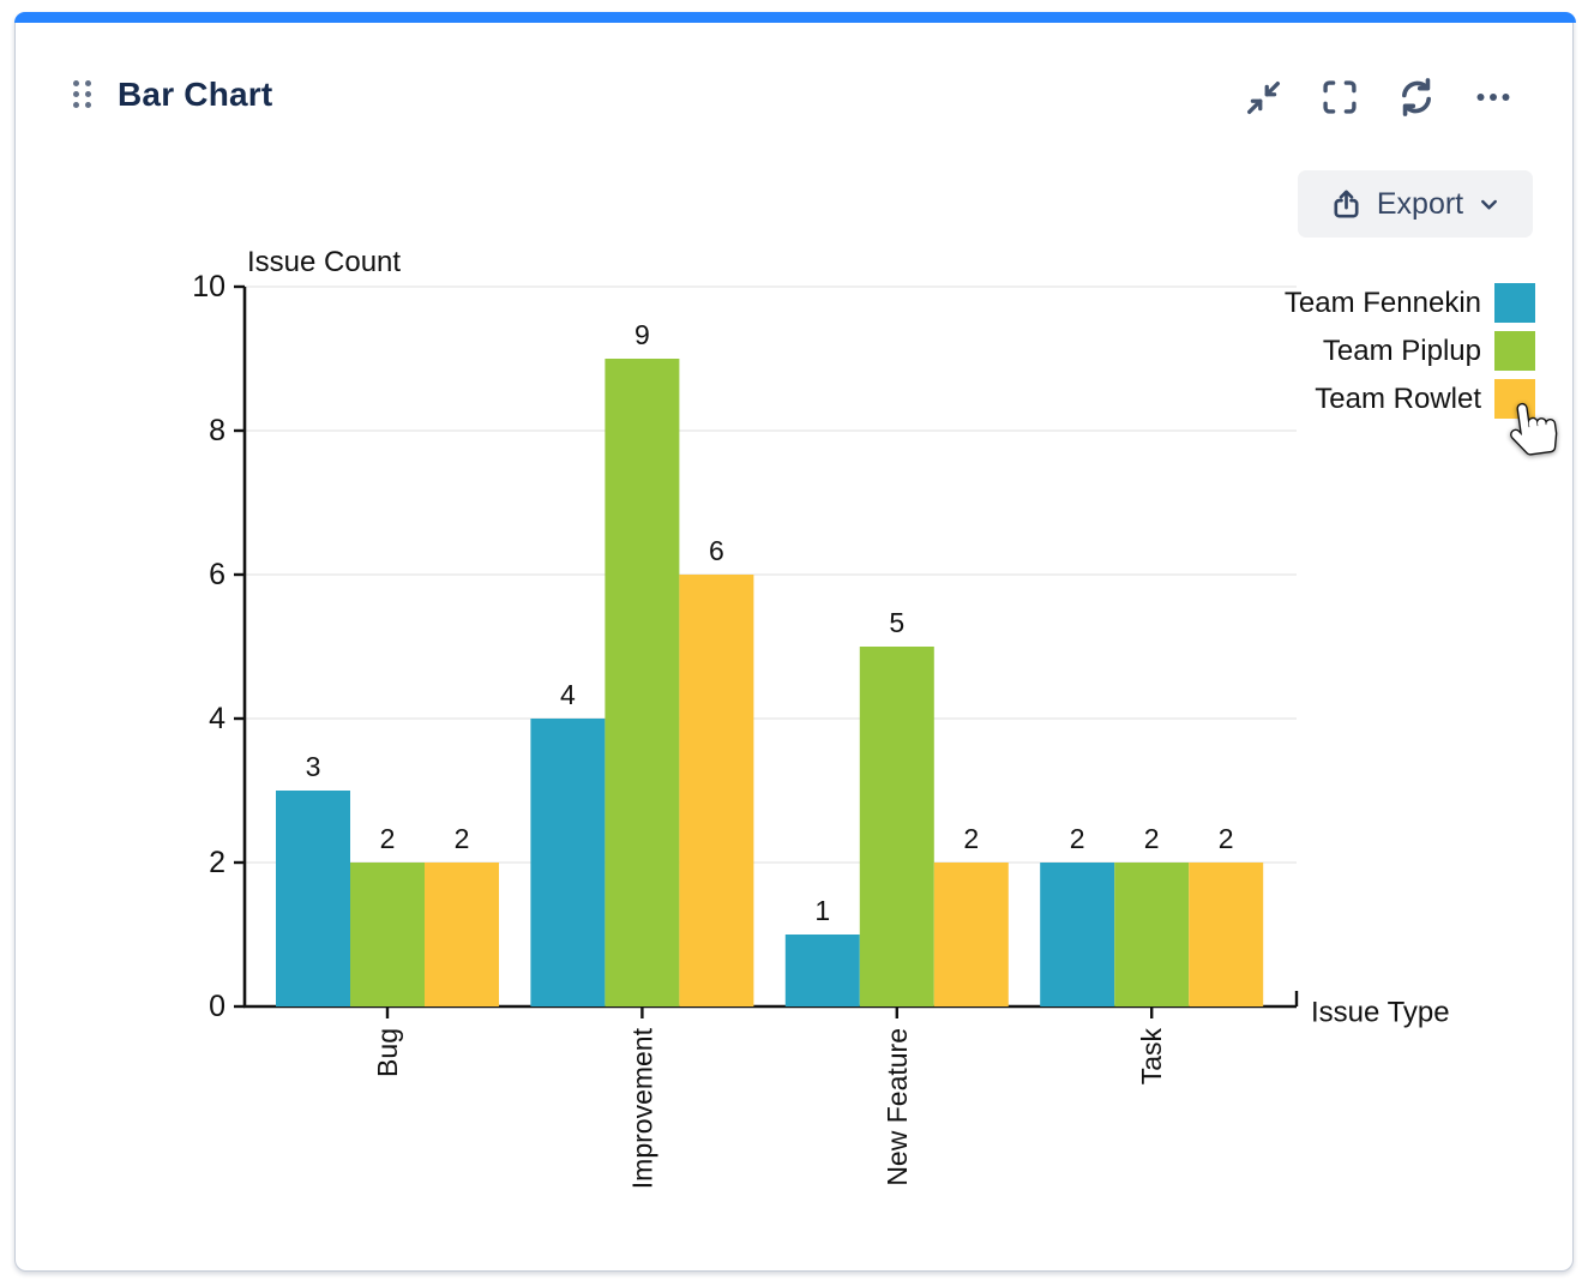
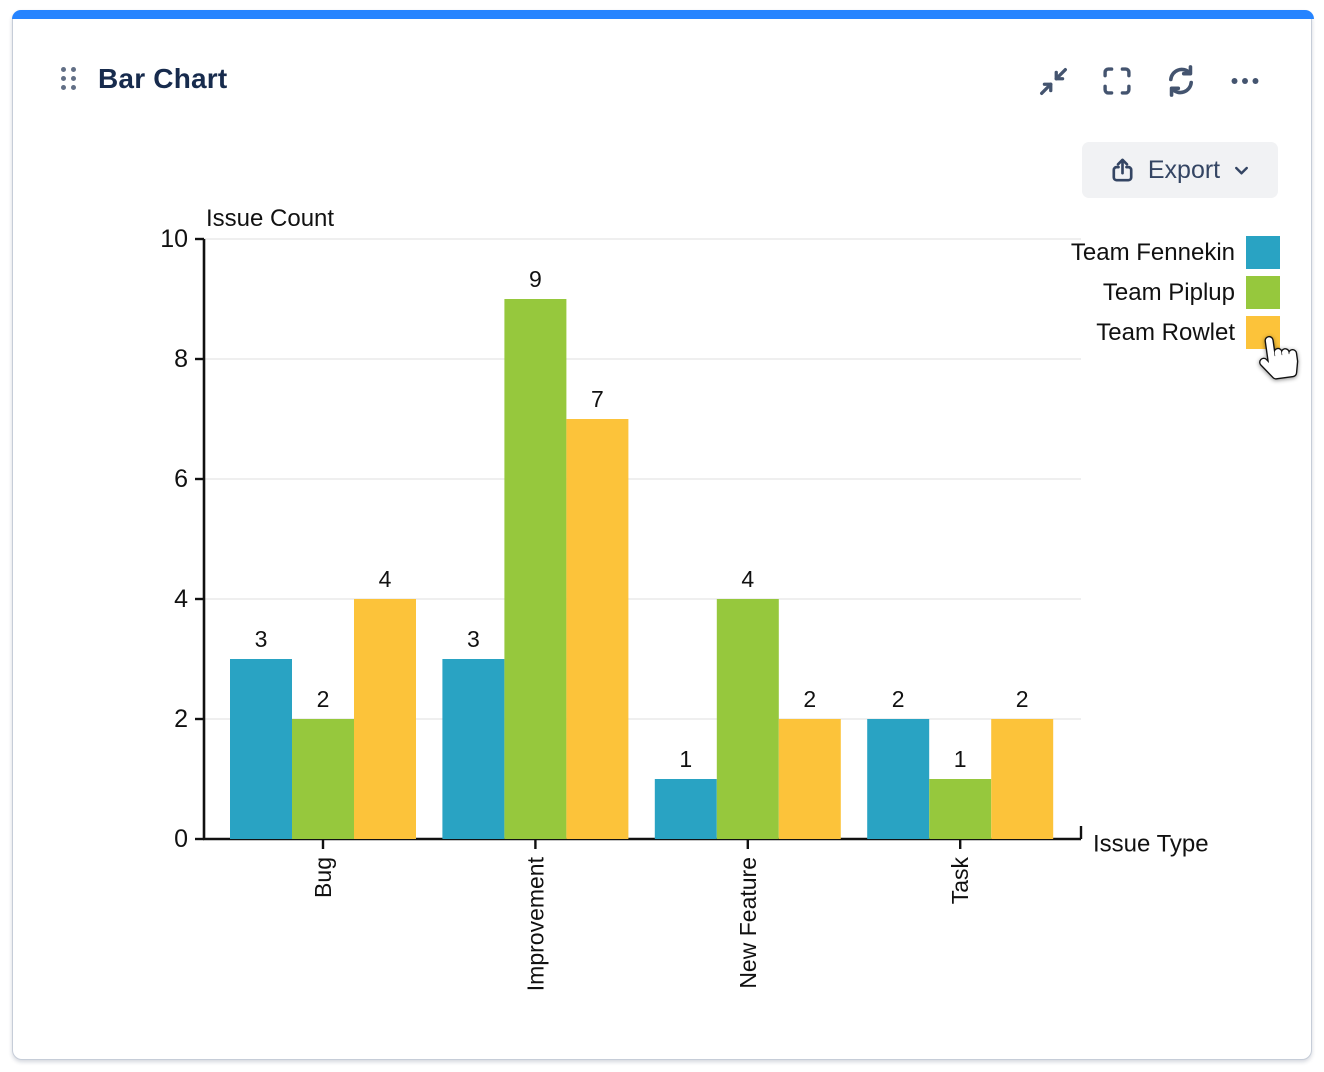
Team Rowlet/Bug: 2 -> 4
Team Fennekin/Improvement: 4 -> 3
Team Rowlet/Improvement: 6 -> 7
Team Piplup/New Feature: 5 -> 4
Team Piplup/Task: 2 -> 1
